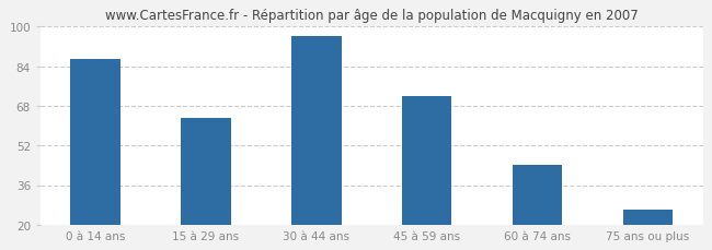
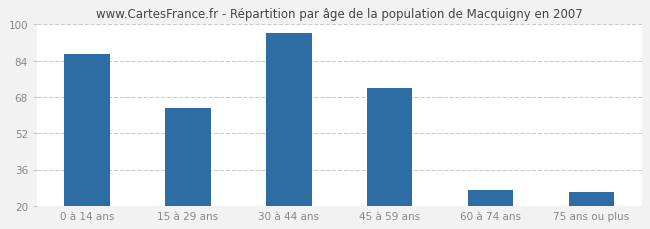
60 à 74 ans: 44 -> 27
